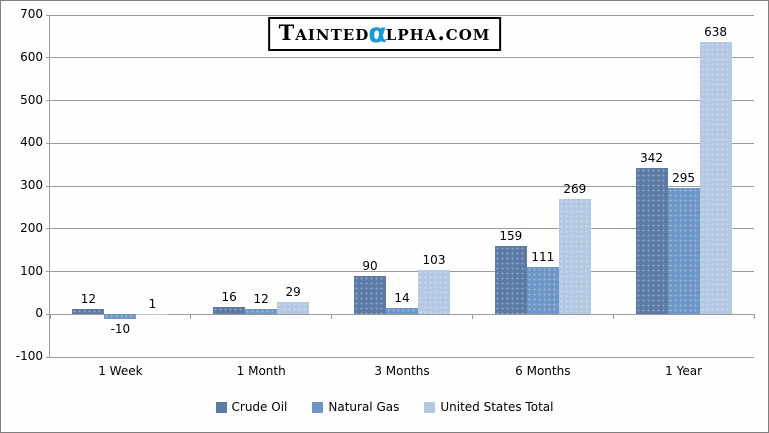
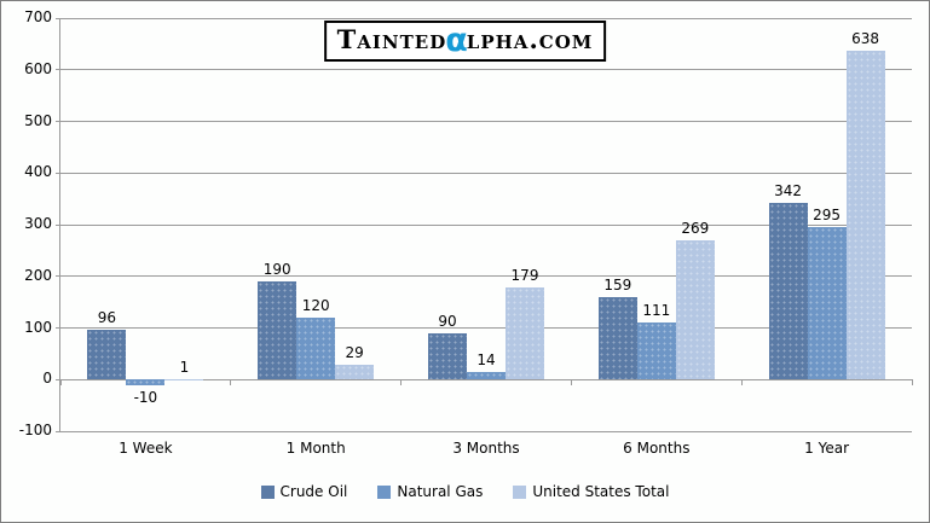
Crude Oil/1 Week: 12 -> 96
Crude Oil/1 Month: 16 -> 190
Natural Gas/1 Month: 12 -> 120
United States Total/3 Months: 103 -> 179
